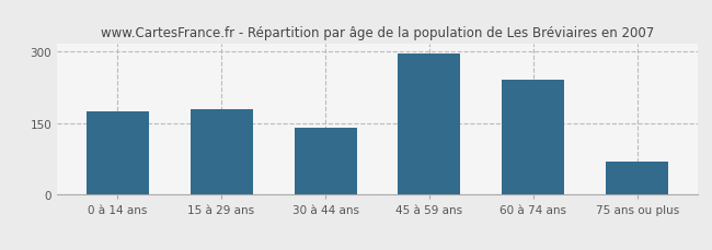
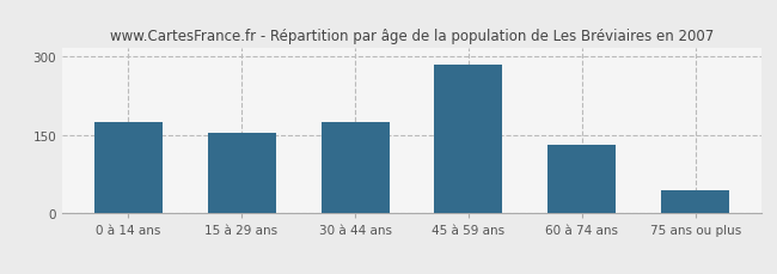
15 à 29 ans: 180 -> 154
30 à 44 ans: 140 -> 175
45 à 59 ans: 295 -> 283
60 à 74 ans: 240 -> 132
75 ans ou plus: 70 -> 45
